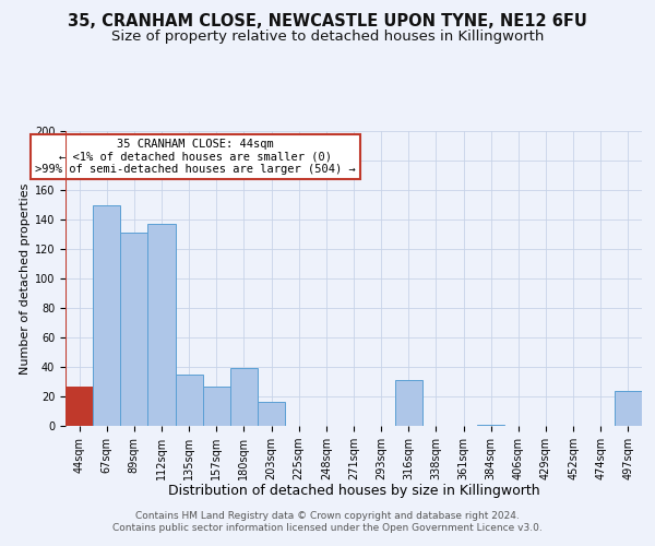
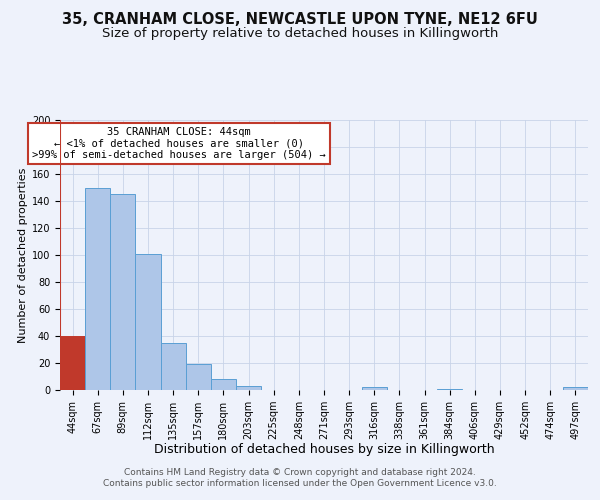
44sqm: 27 -> 40
89sqm: 131 -> 145
112sqm: 137 -> 101
157sqm: 27 -> 19
180sqm: 39 -> 8
203sqm: 16 -> 3
316sqm: 31 -> 2
497sqm: 24 -> 2
